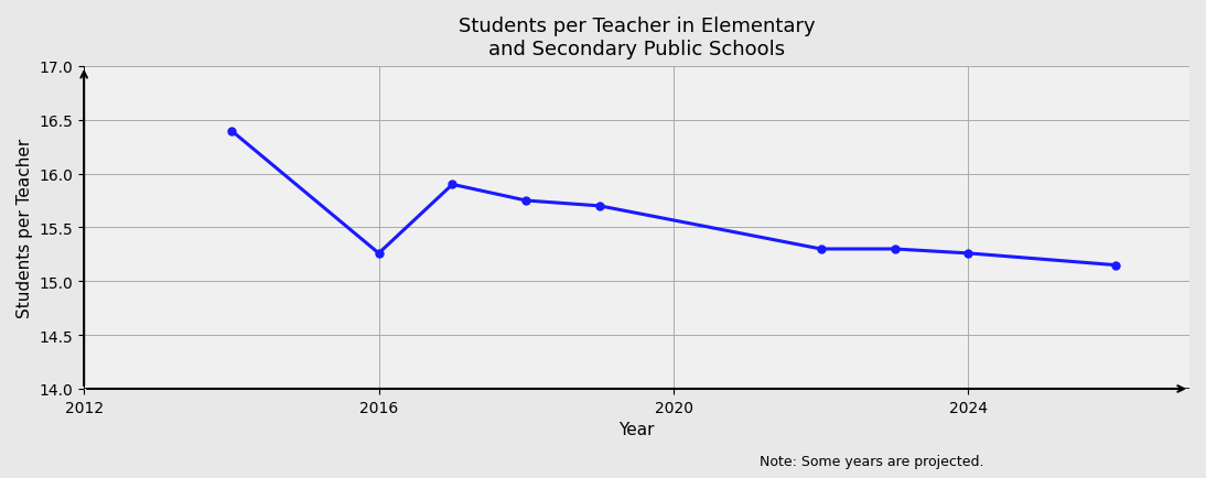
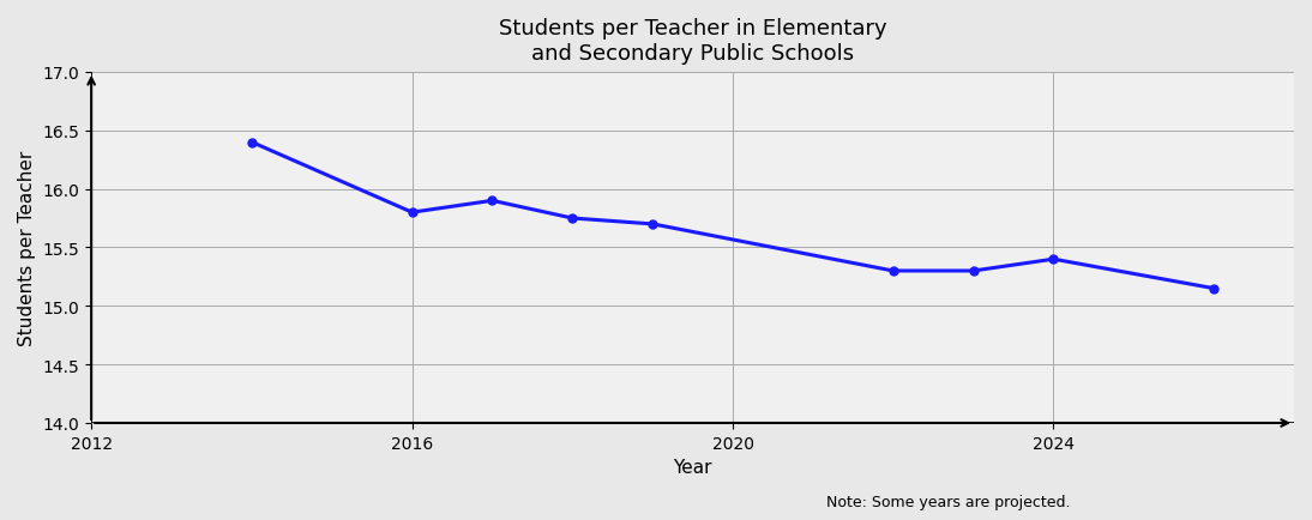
2016: 15.26 -> 15.80
2024: 15.26 -> 15.40
